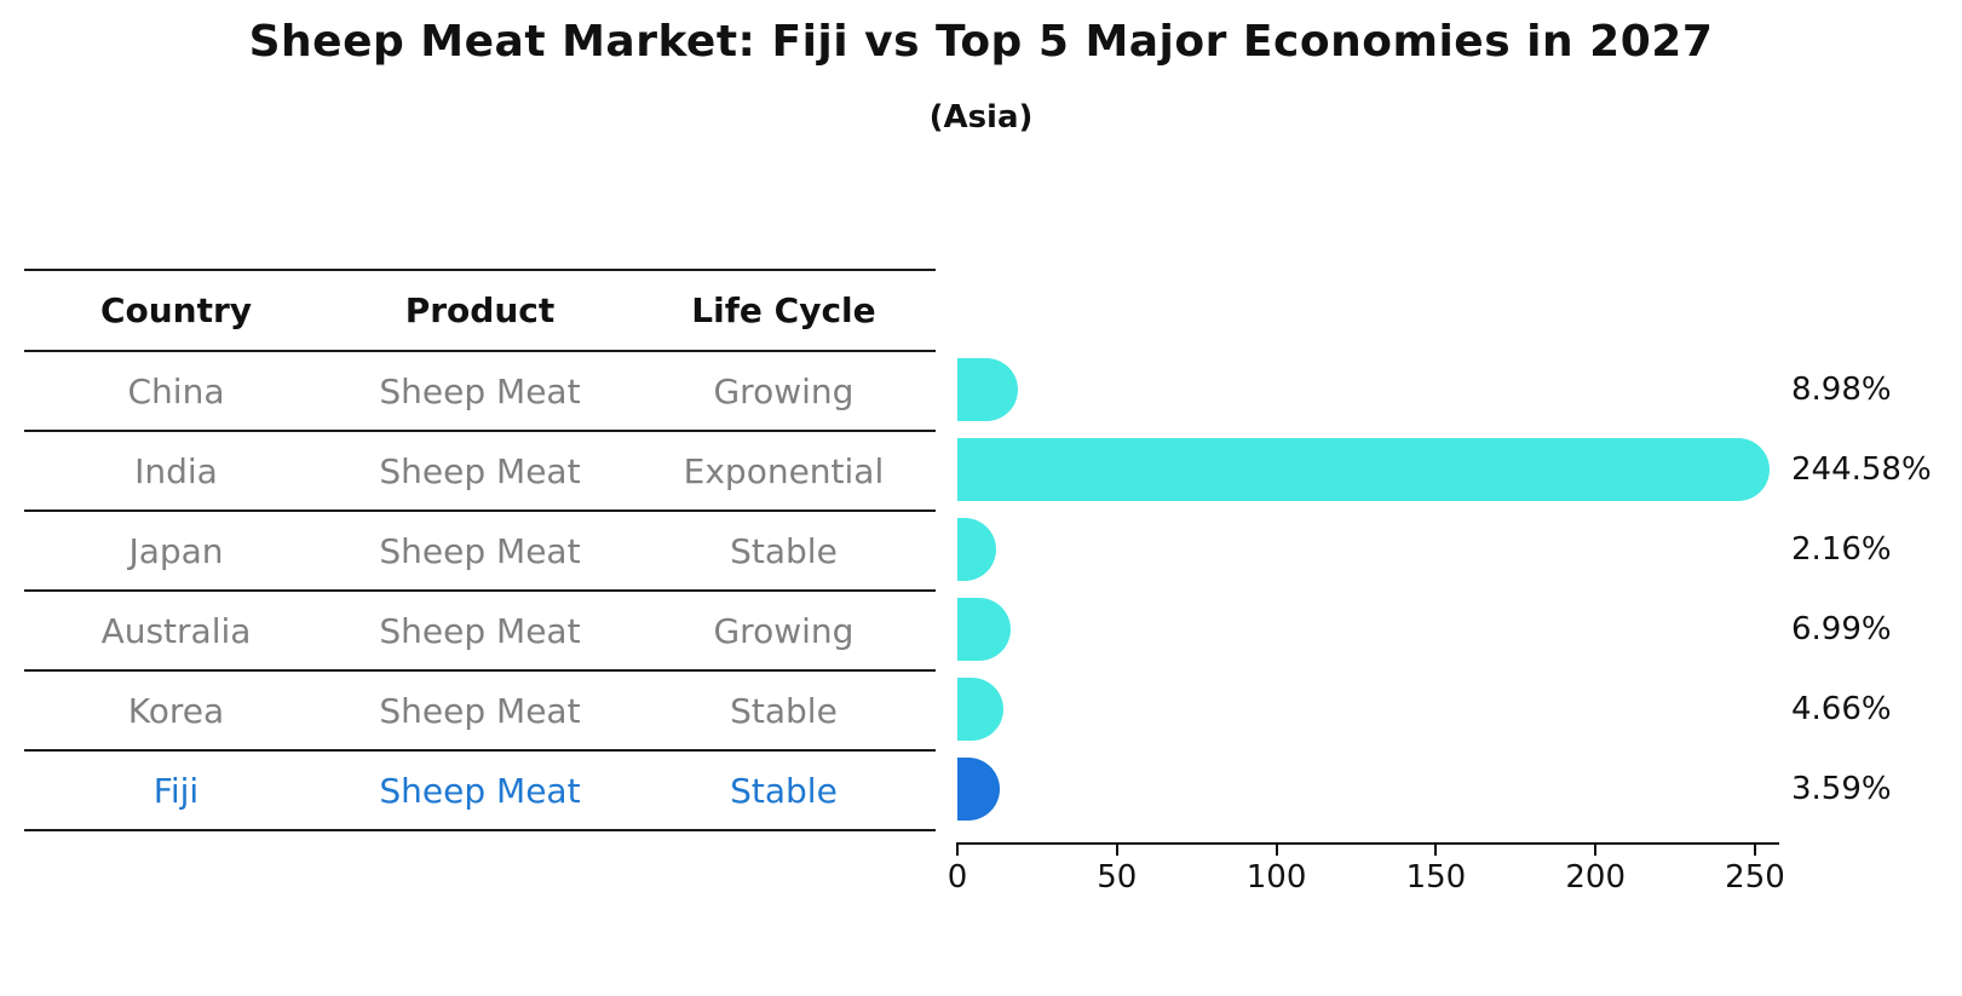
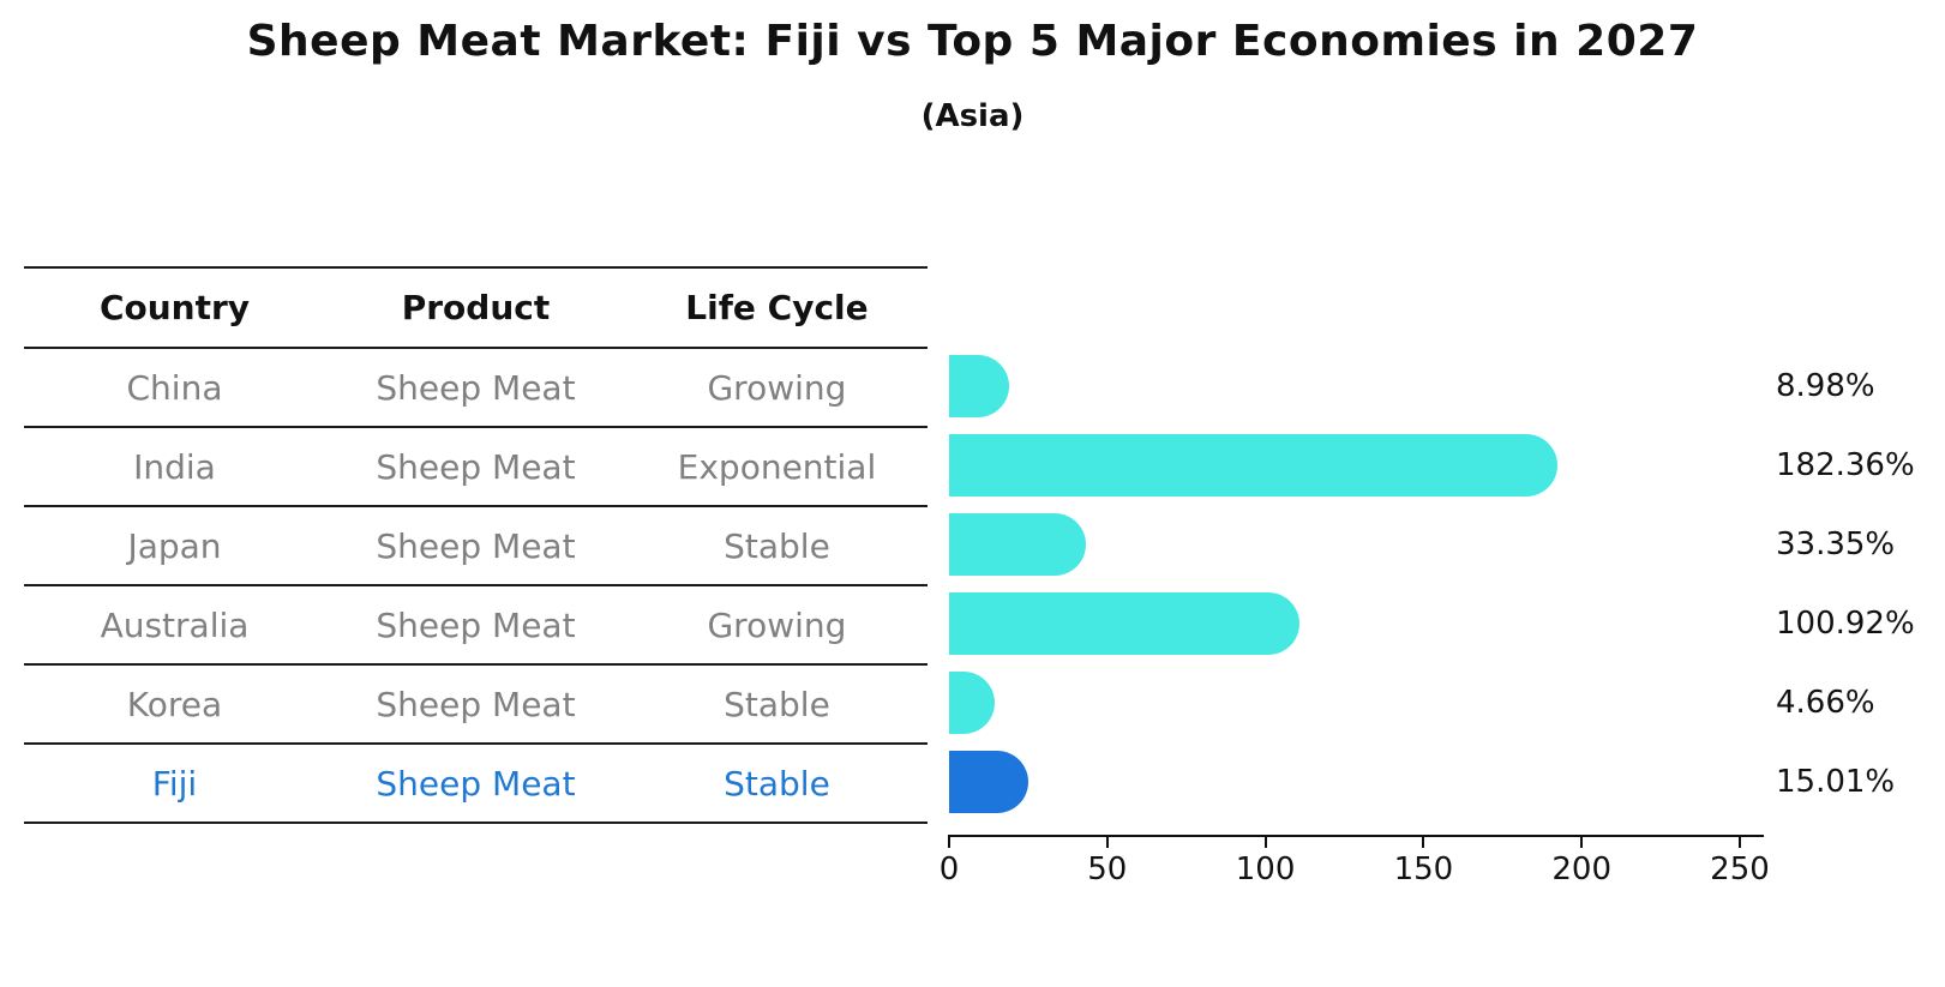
India: 244.58% -> 182.36%
Japan: 2.16% -> 33.35%
Australia: 6.99% -> 100.92%
Fiji: 3.59% -> 15.01%
